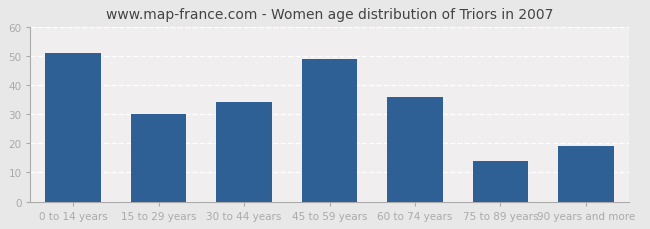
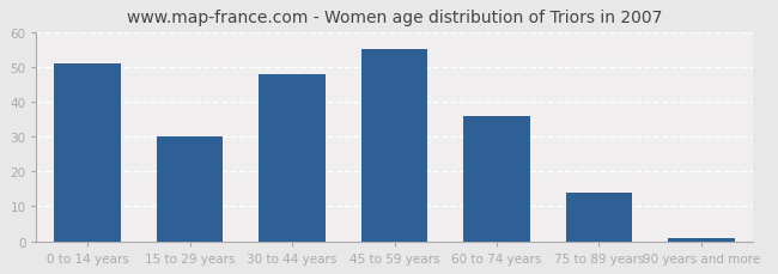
30 to 44 years: 34 -> 48
45 to 59 years: 49 -> 55
90 years and more: 19 -> 1
